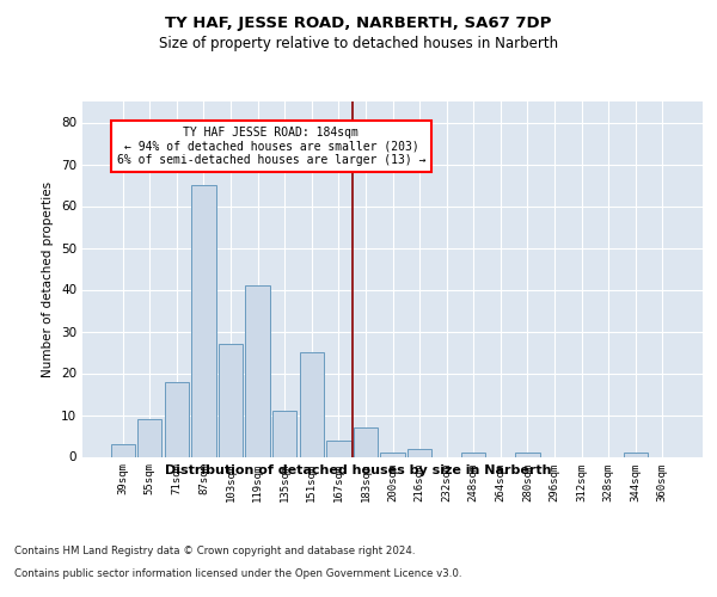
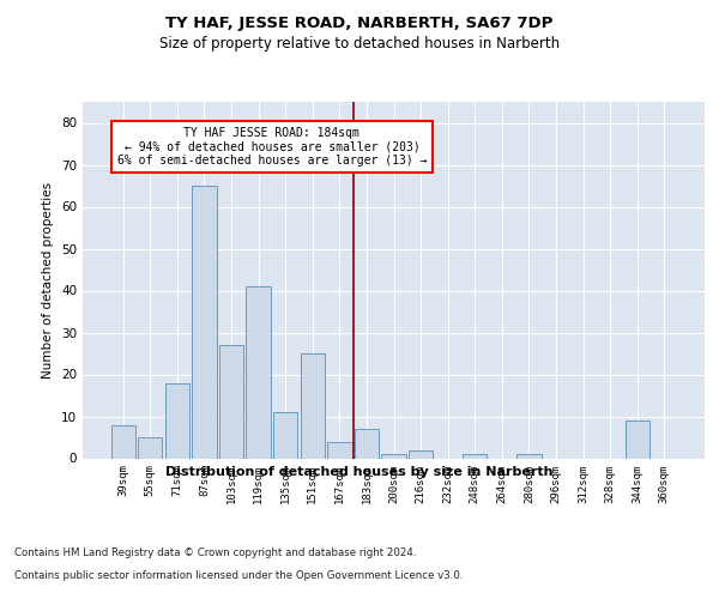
39sqm: 3 -> 8
55sqm: 9 -> 5
344sqm: 1 -> 9
